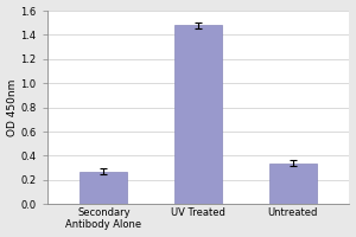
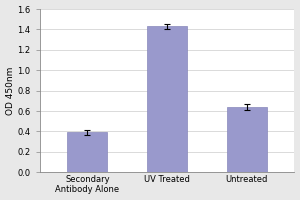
Secondary Antibody Alone: 0.27 -> 0.39
UV Treated: 1.48 -> 1.43
Untreated: 0.34 -> 0.64
